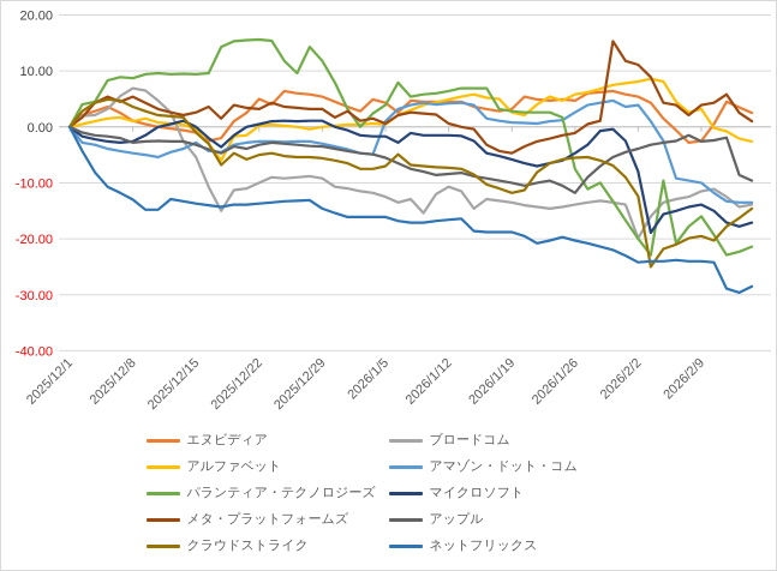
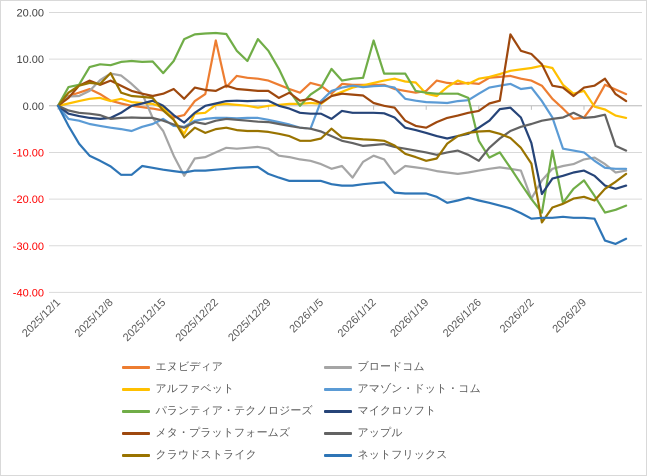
クラウドストライク/2025/12/8: 4 -> 7
パランティア・テクノロジーズ/2025/12/15: 9 -> 7
エヌビディア/2025/12/22: 5 -> 14
パランティア・テクノロジーズ/2026/1/12: 6 -> 14
